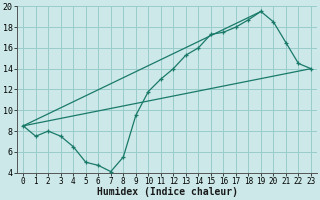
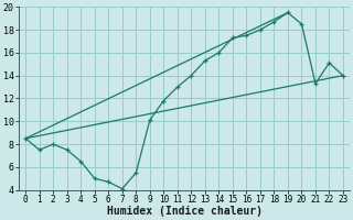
9: 9.5 -> 10.1
21: 16.5 -> 13.3
22: 14.5 -> 15.1
